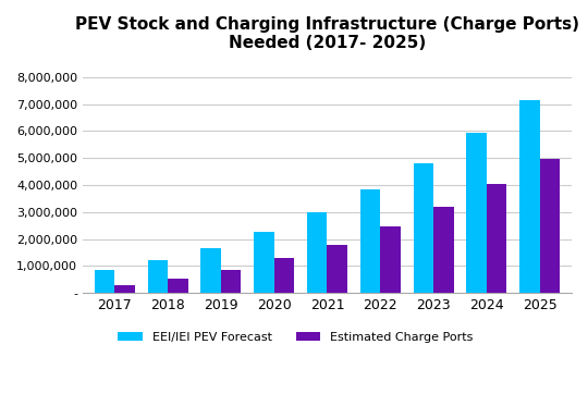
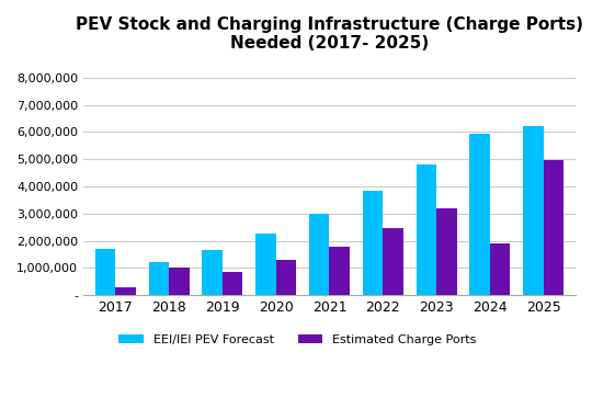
EEI/IEI PEV Forecast/2017: 850,000 -> 1,700,000
Estimated Charge Ports/2018: 530,000 -> 1,000,000
Estimated Charge Ports/2024: 4,020,000 -> 1,900,000
EEI/IEI PEV Forecast/2025: 7,150,000 -> 6,200,000
